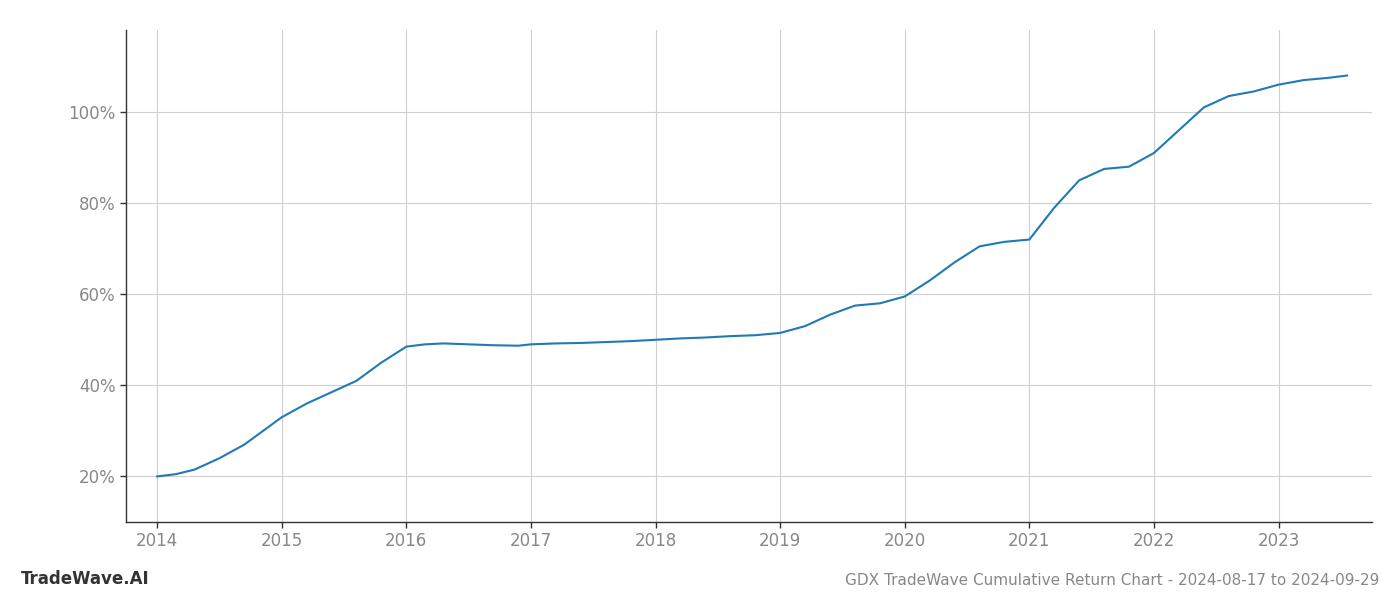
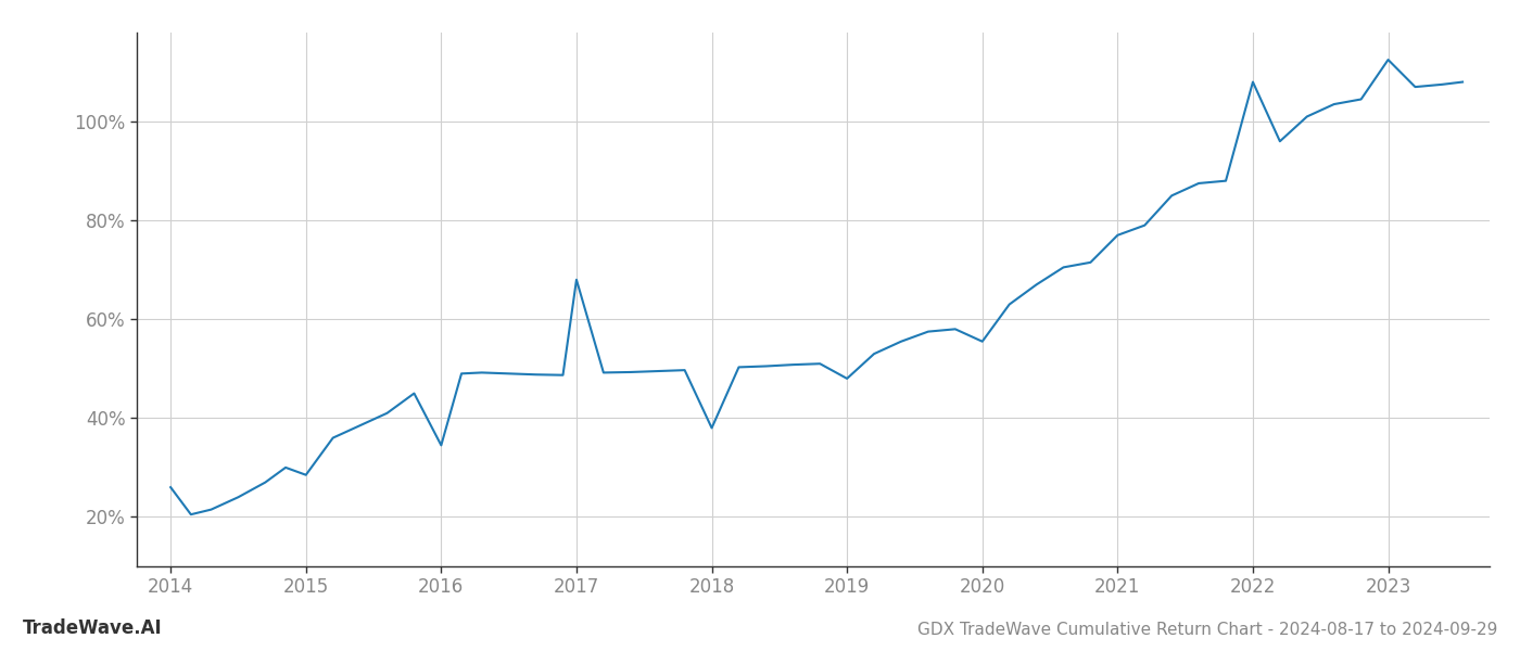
2014: 20.0% -> 26.0%
2015: 33.0% -> 28.5%
2016: 48.5% -> 34.5%
2017: 49.0% -> 68.0%
2018: 50.0% -> 38.0%
2019: 51.5% -> 48.0%
2020: 59.5% -> 55.5%
2021: 72.0% -> 77.0%
2022: 91.0% -> 108.0%
2023: 106.0% -> 112.5%
